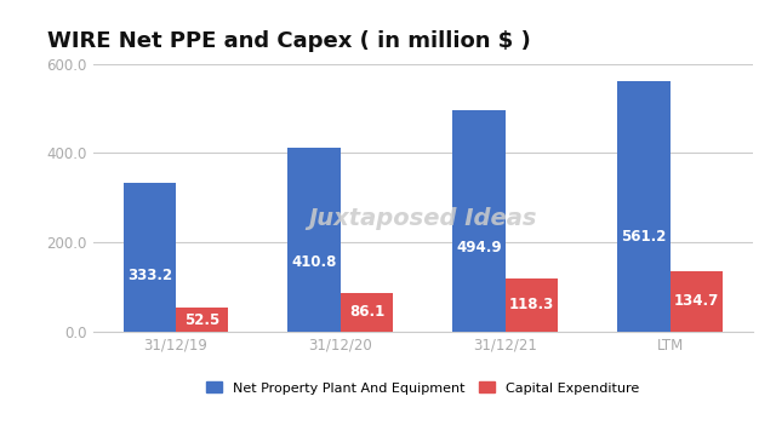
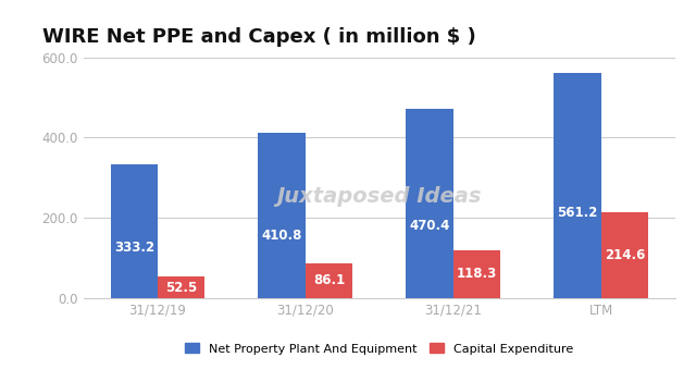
Net Property Plant And Equipment/31/12/21: 494.9 -> 470.4
Capital Expenditure/LTM: 134.7 -> 214.6
